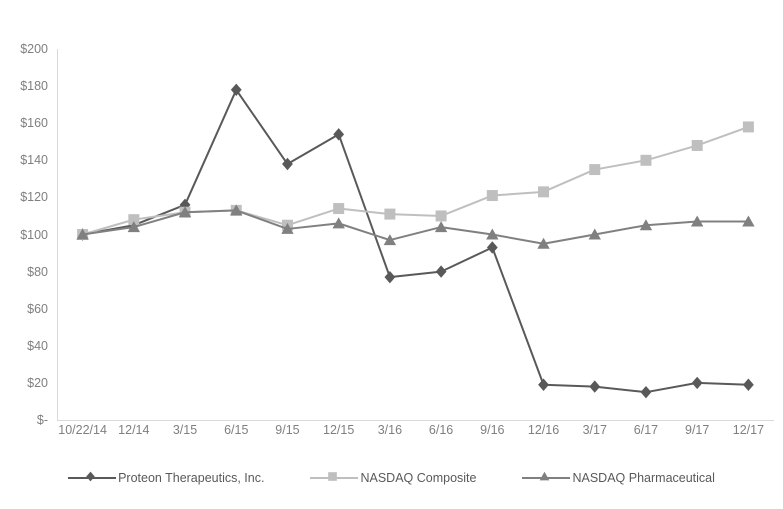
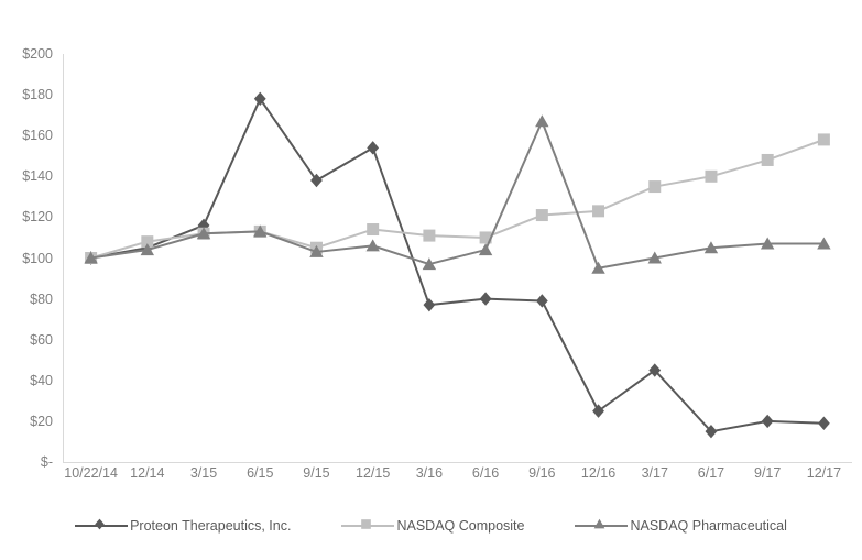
Proteon Therapeutics, Inc./9/16: $93 -> $79
NASDAQ Pharmaceutical/9/16: $100 -> $167
Proteon Therapeutics, Inc./12/16: $19 -> $25
Proteon Therapeutics, Inc./3/17: $18 -> $45
